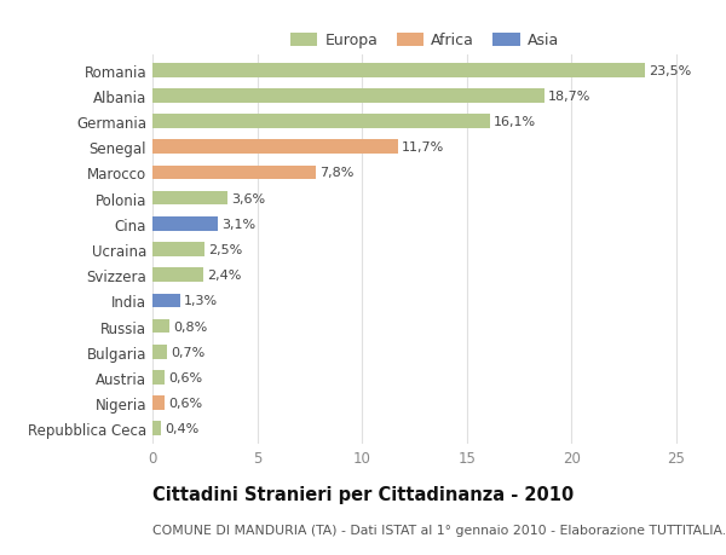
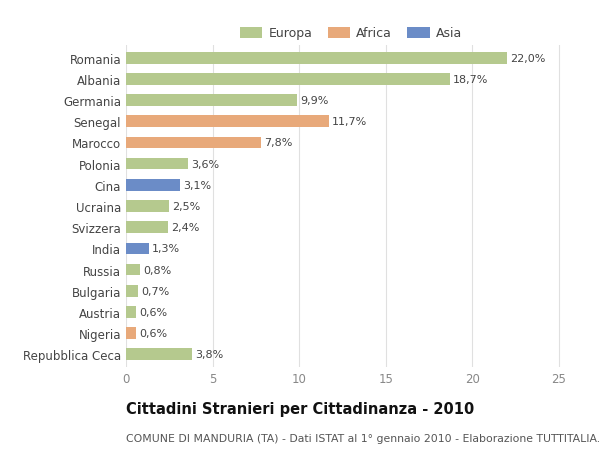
Romania: 23,5% -> 22,0%
Germania: 16,1% -> 9,9%
Repubblica Ceca: 0,4% -> 3,8%
